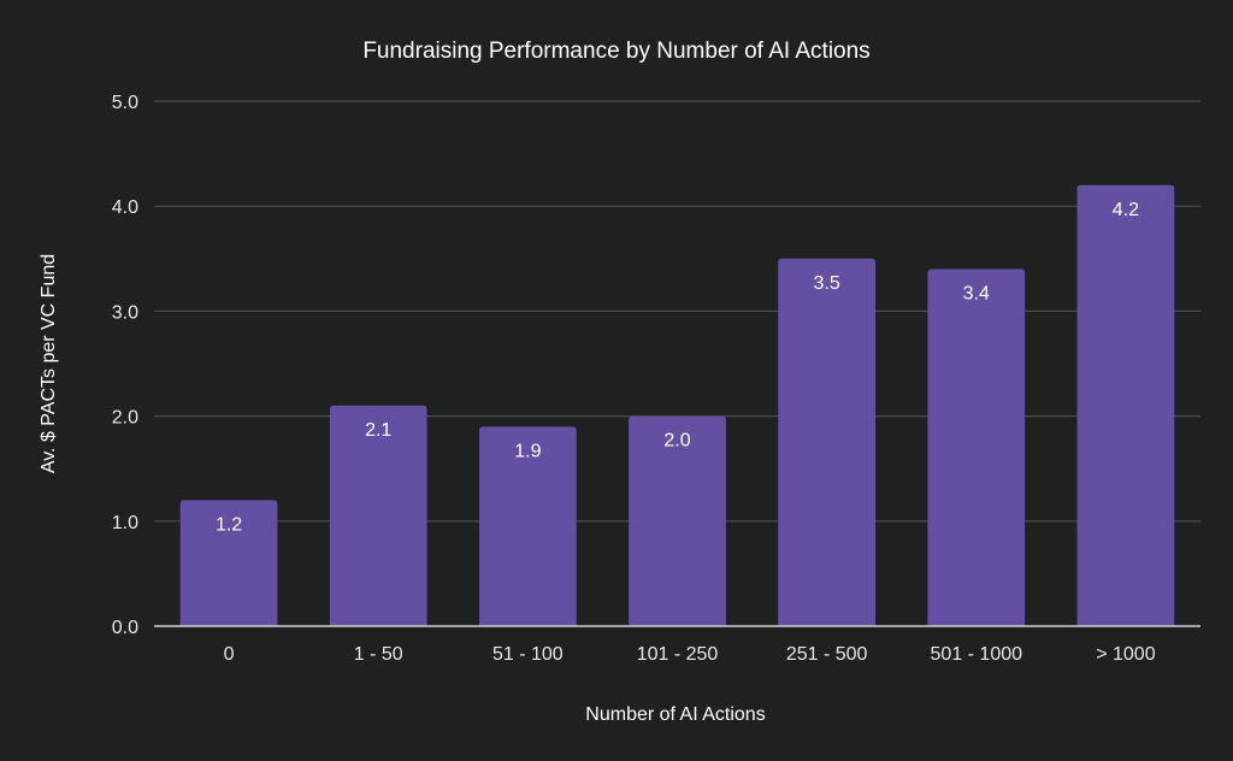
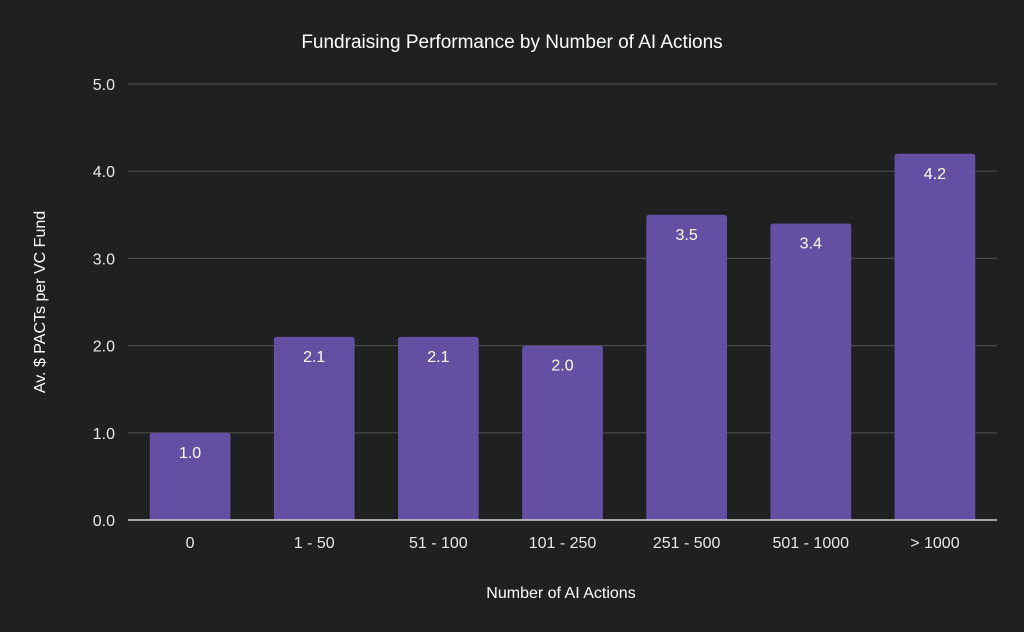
0: 1.2 -> 1.0
51 - 100: 1.9 -> 2.1
